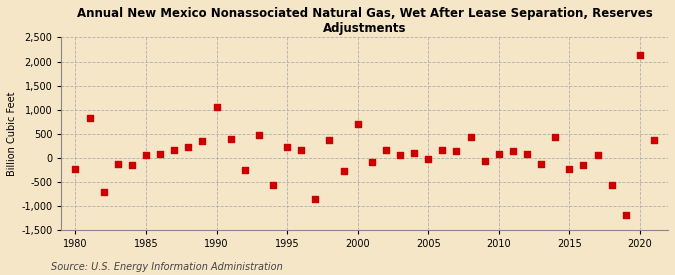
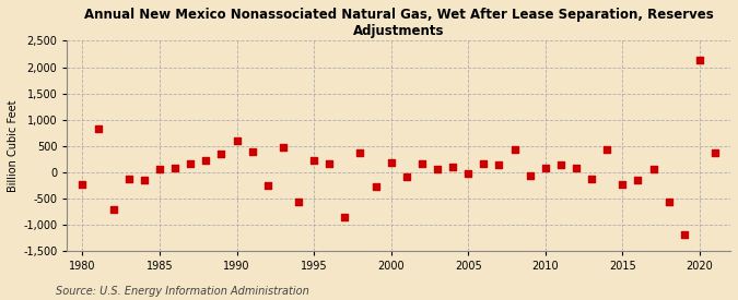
1990: 1,050 -> 600
2000: 700 -> 180
